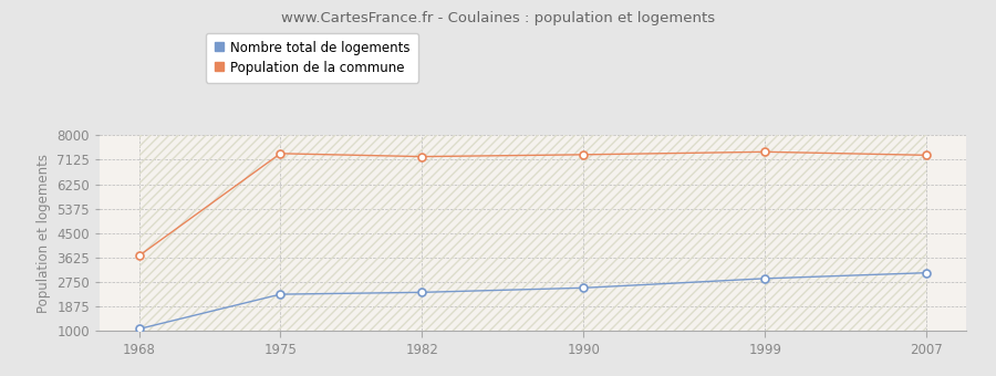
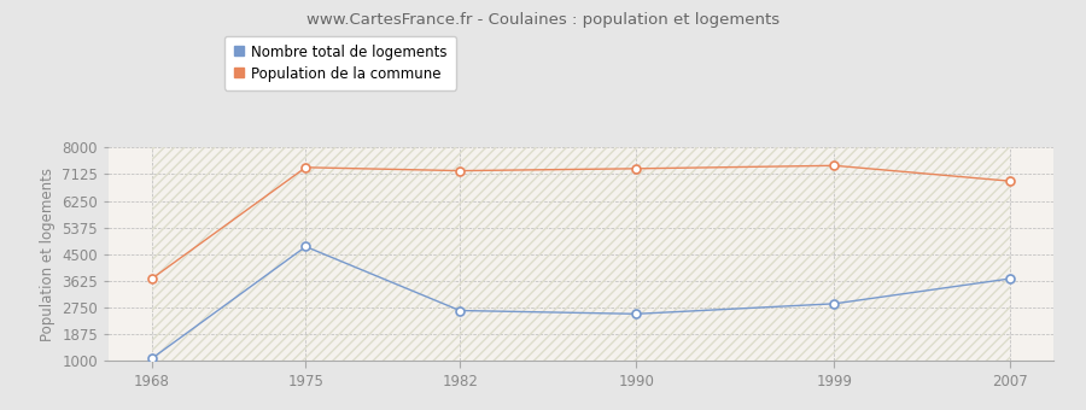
Nombre total de logements/1975: 2310 -> 4750
Nombre total de logements/1982: 2380 -> 2650
Nombre total de logements/2007: 3080 -> 3700
Population de la commune/2007: 7290 -> 6900
